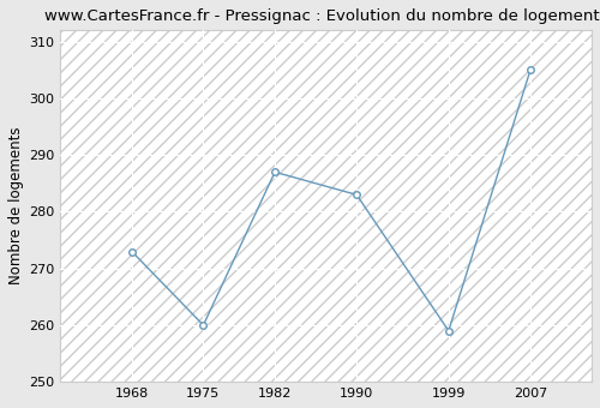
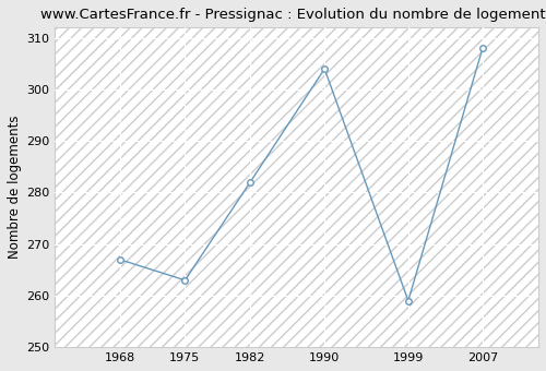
1968: 273 -> 267
1975: 260 -> 263
1982: 287 -> 282
1990: 283 -> 304
2007: 305 -> 308
